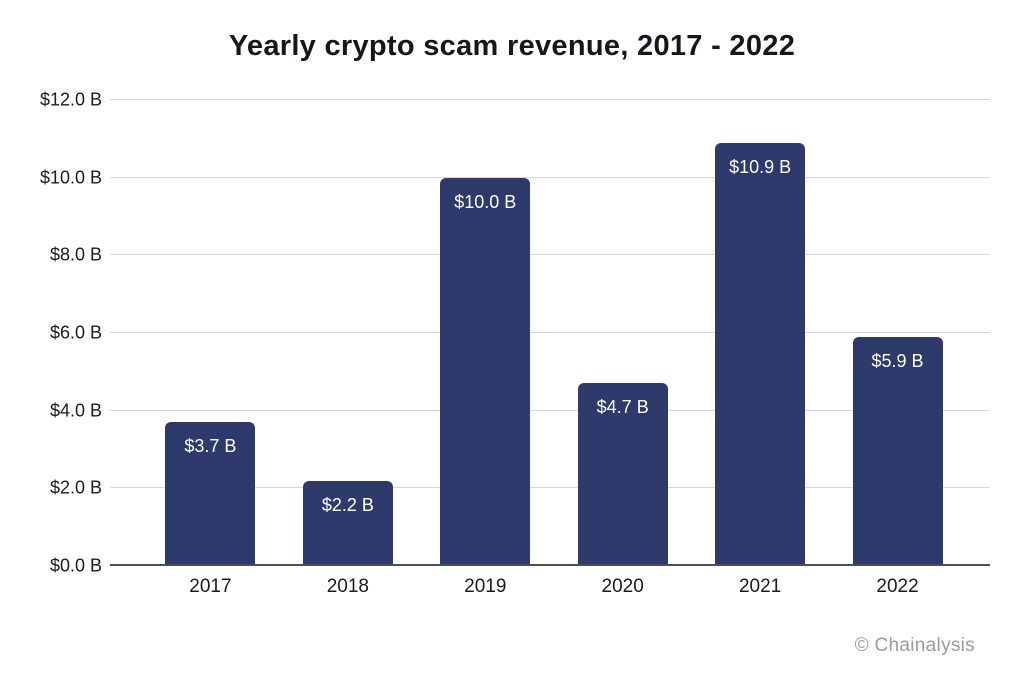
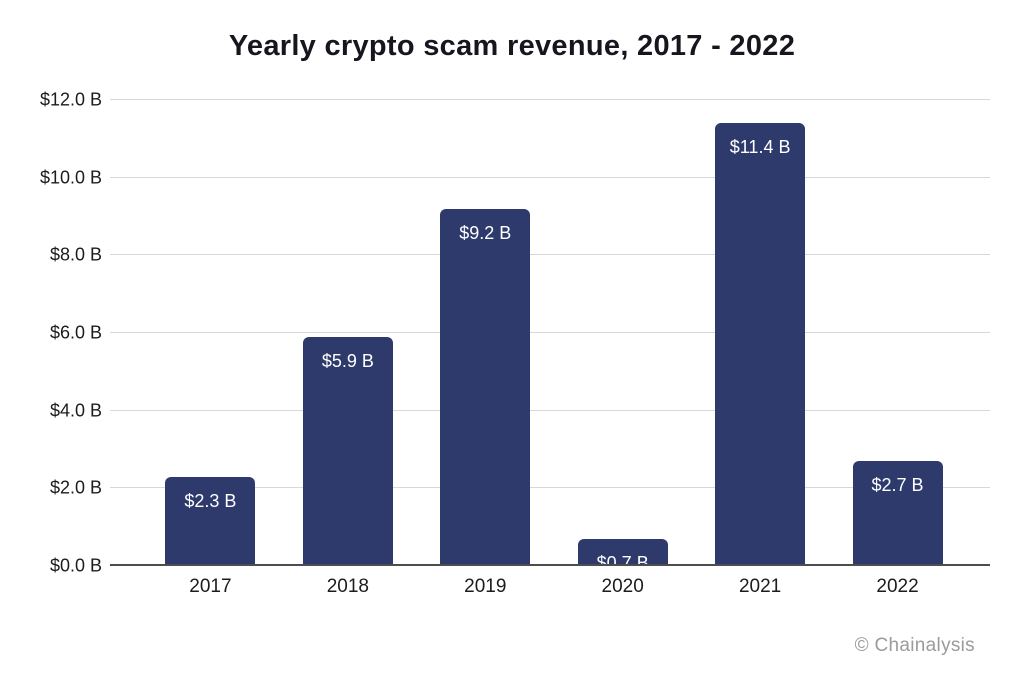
2017: $3.7 -> $2.3
2018: $2.2 -> $5.9
2019: $10.0 -> $9.2
2020: $4.7 -> $0.7
2021: $10.9 -> $11.4
2022: $5.9 -> $2.7
